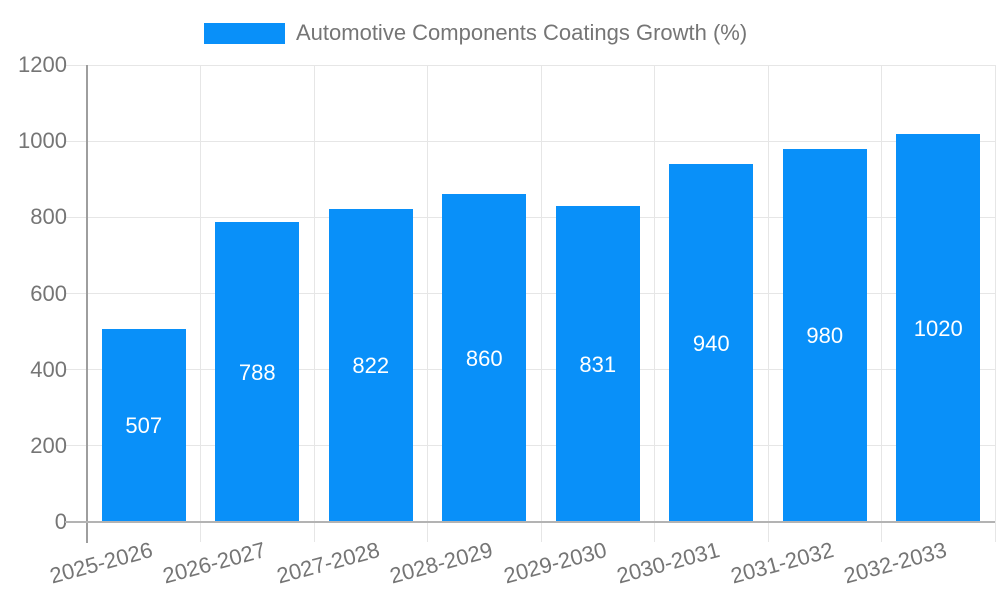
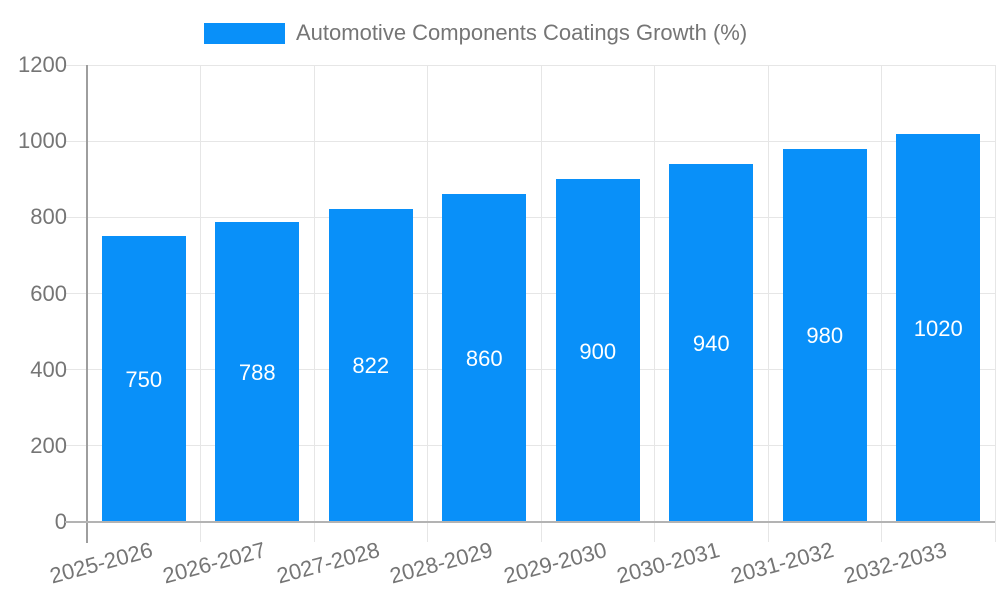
2025-2026: 507 -> 750
2029-2030: 831 -> 900
